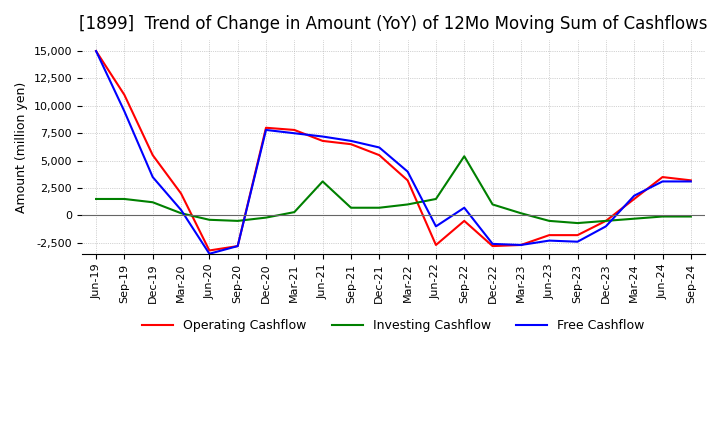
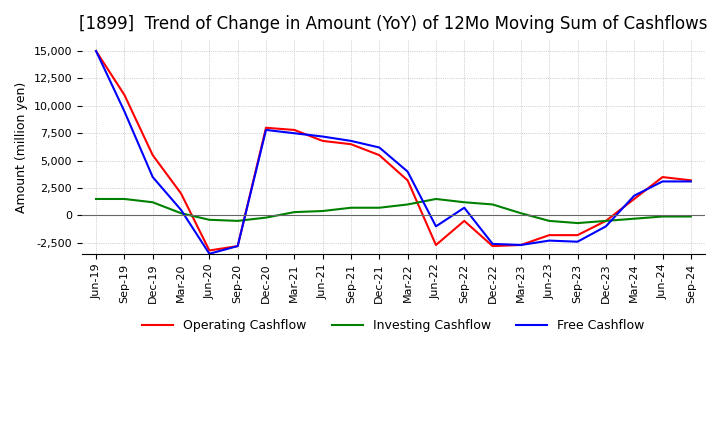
Investing Cashflow/Jun-21: 3,100 -> 400
Investing Cashflow/Sep-22: 5,400 -> 1,200
